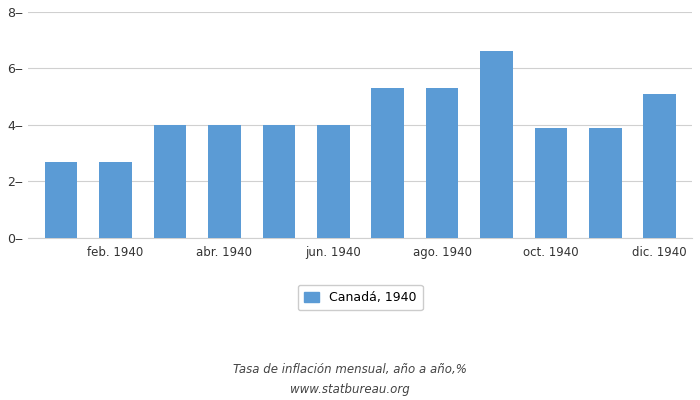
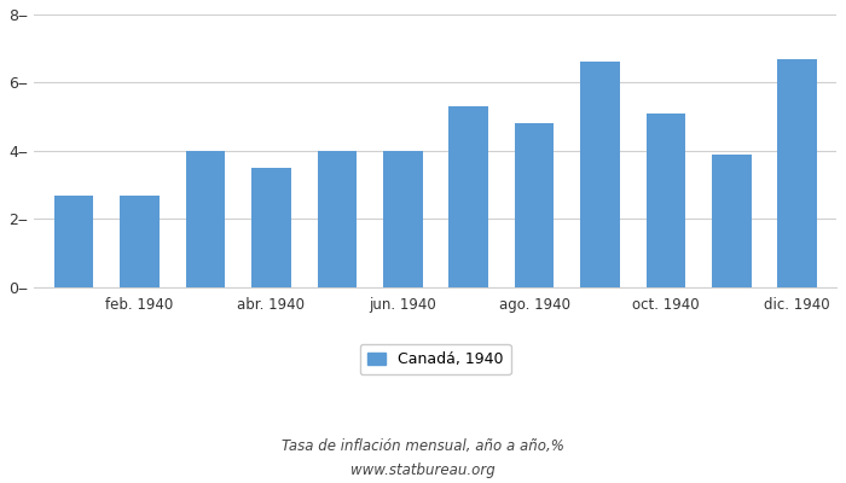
abr. 1940: 4.0‒ -> 3.5‒
ago. 1940: 5.3‒ -> 4.8‒
oct. 1940: 3.9‒ -> 5.1‒
dic. 1940: 5.1‒ -> 6.7‒
